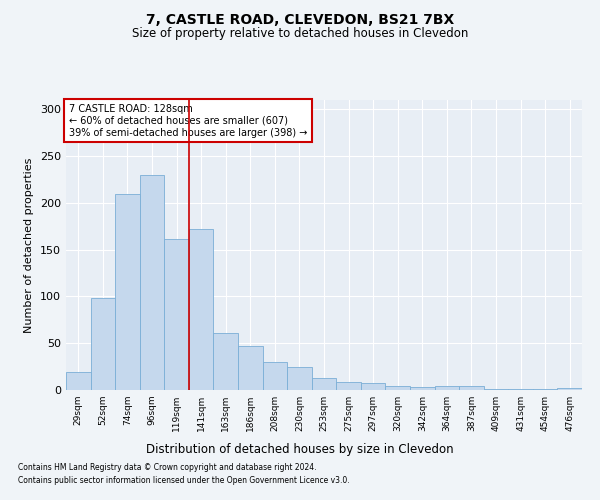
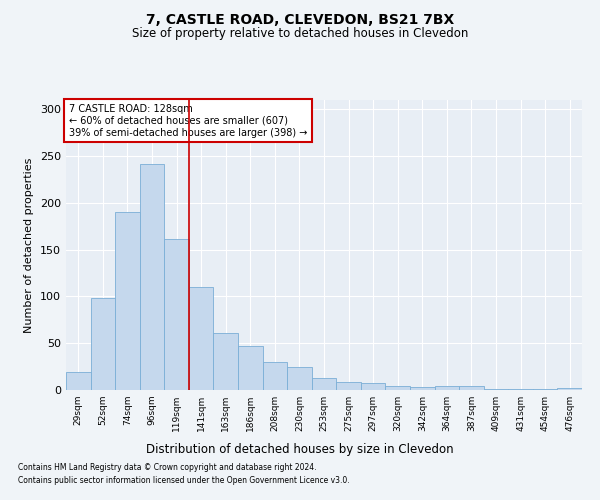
74sqm: 210 -> 190
96sqm: 230 -> 242
141sqm: 172 -> 110
